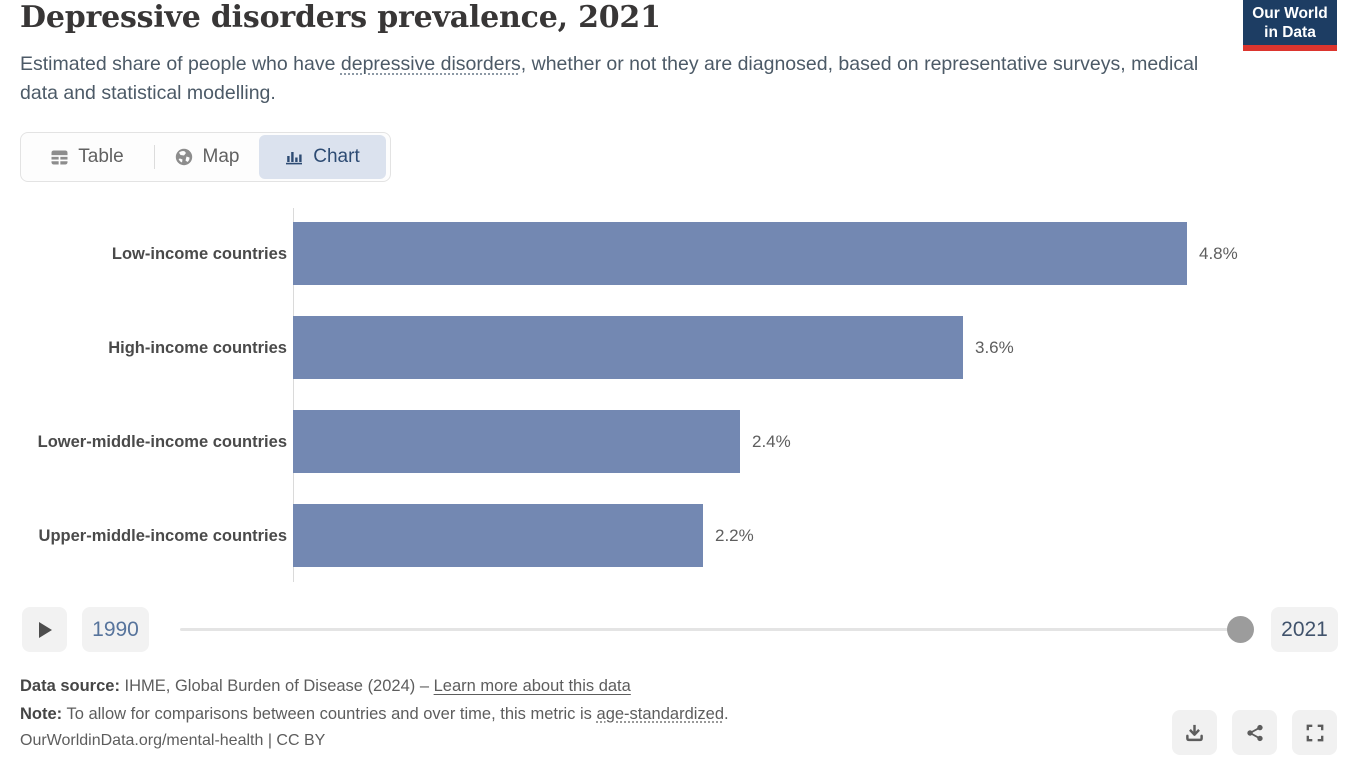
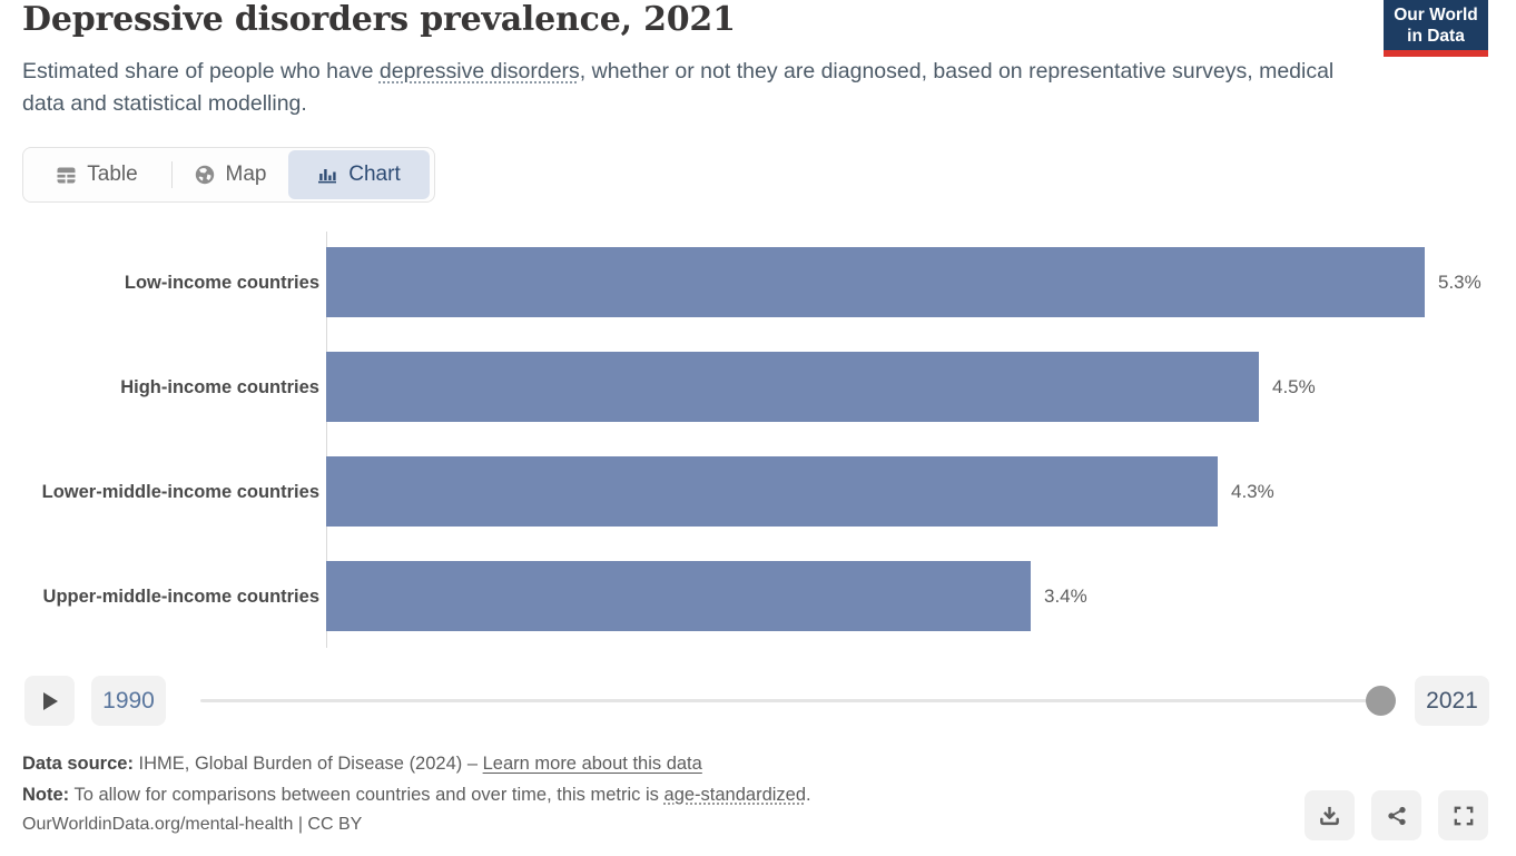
Low-income countries: 4.8% -> 5.3%
High-income countries: 3.6% -> 4.5%
Lower-middle-income countries: 2.4% -> 4.3%
Upper-middle-income countries: 2.2% -> 3.4%
